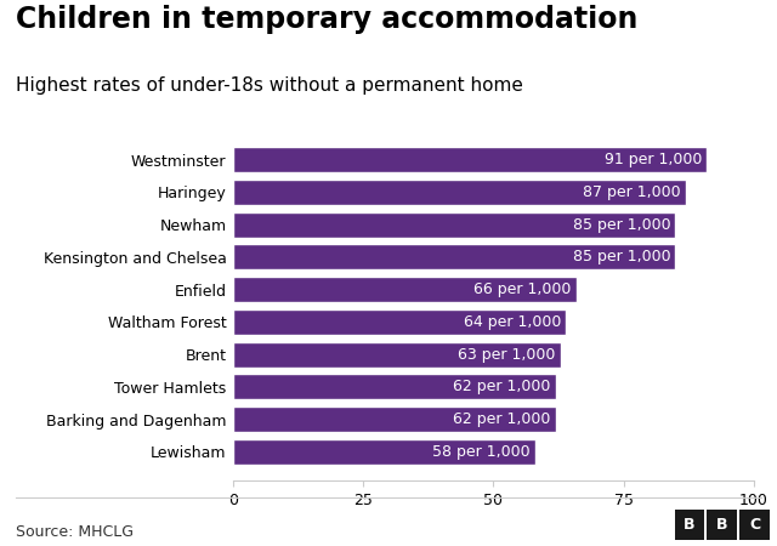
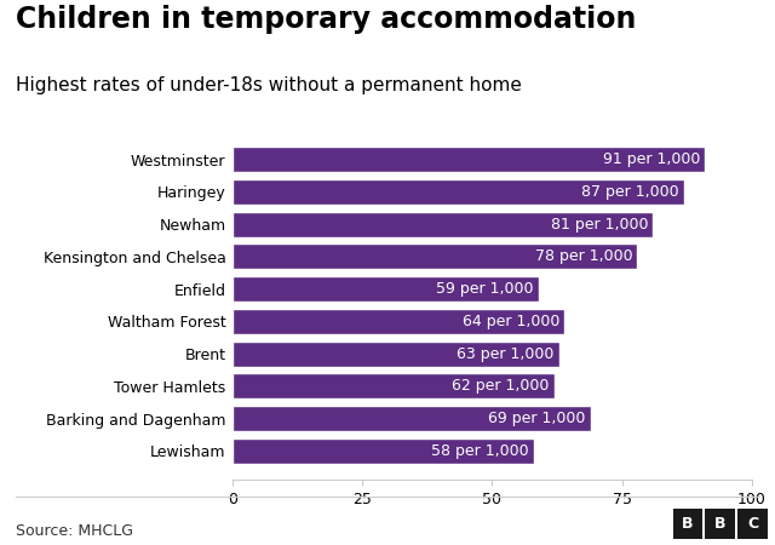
Newham: 85 -> 81
Kensington and Chelsea: 85 -> 78
Enfield: 66 -> 59
Barking and Dagenham: 62 -> 69
